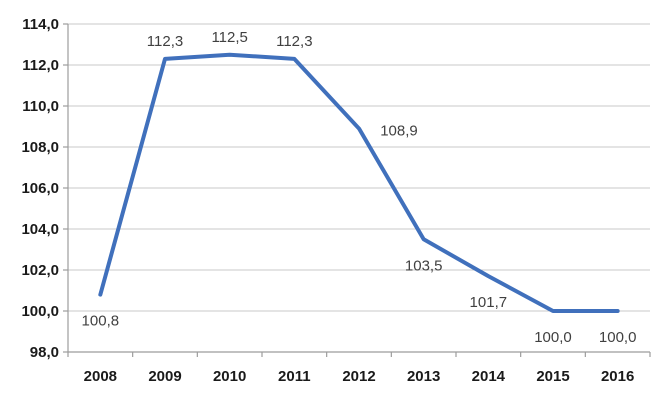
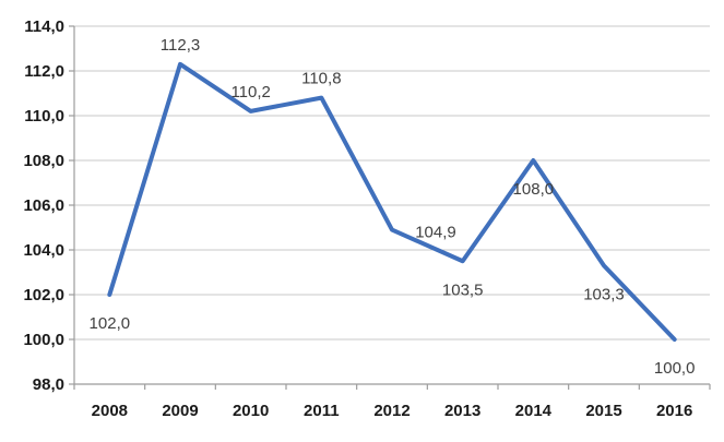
2008: 100,8 -> 102,0
2010: 112,5 -> 110,2
2011: 112,3 -> 110,8
2012: 108,9 -> 104,9
2014: 101,7 -> 108,0
2015: 100,0 -> 103,3
